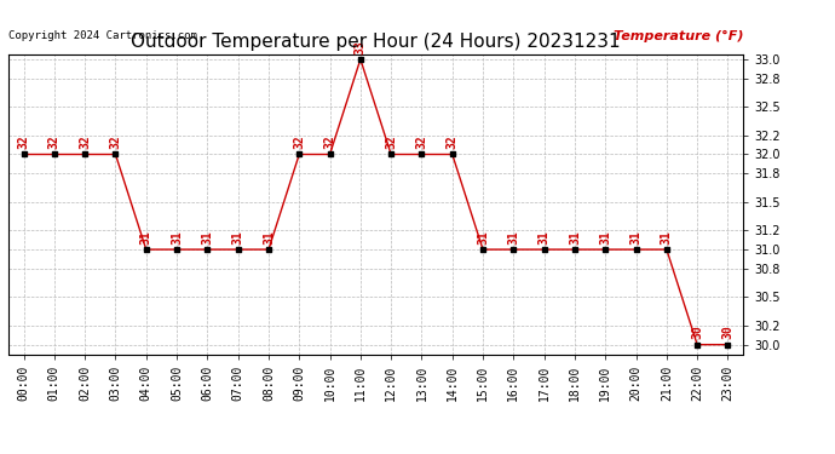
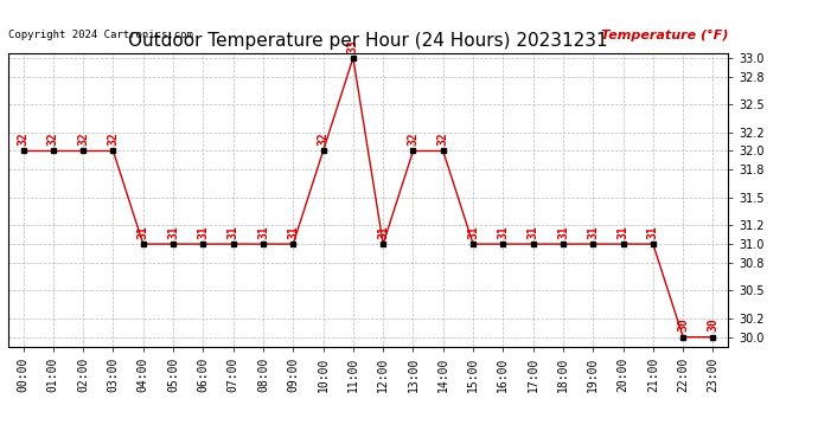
09:00: 32 -> 31
12:00: 32 -> 31
